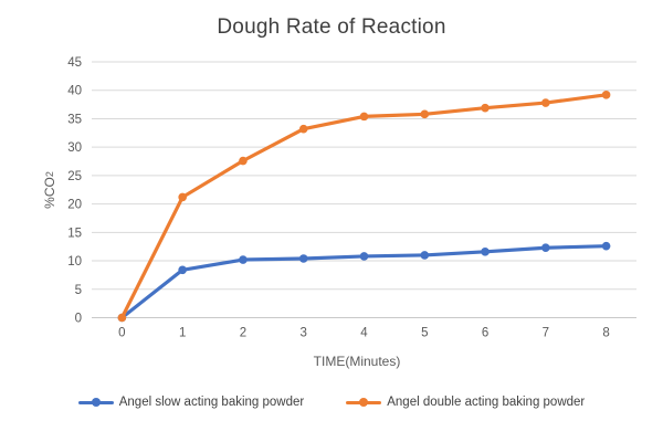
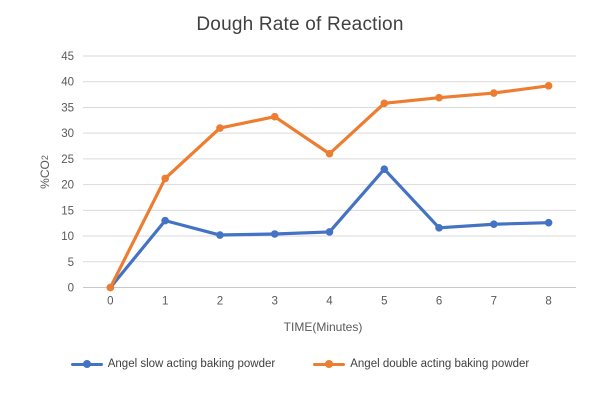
Angel slow acting baking powder/1: 8 -> 13
Angel double acting baking powder/2: 28 -> 31
Angel double acting baking powder/4: 35 -> 26
Angel slow acting baking powder/5: 11 -> 23
